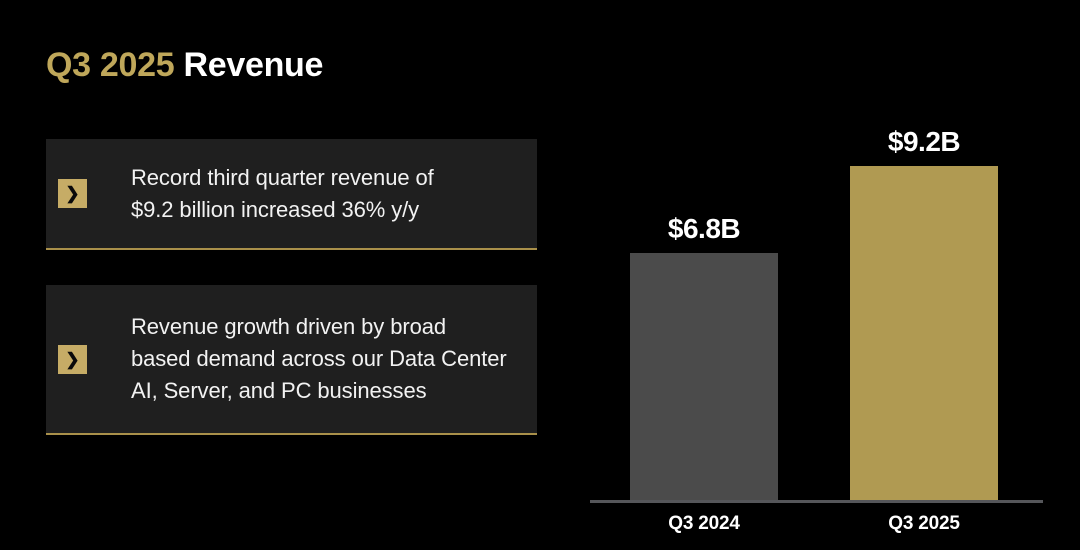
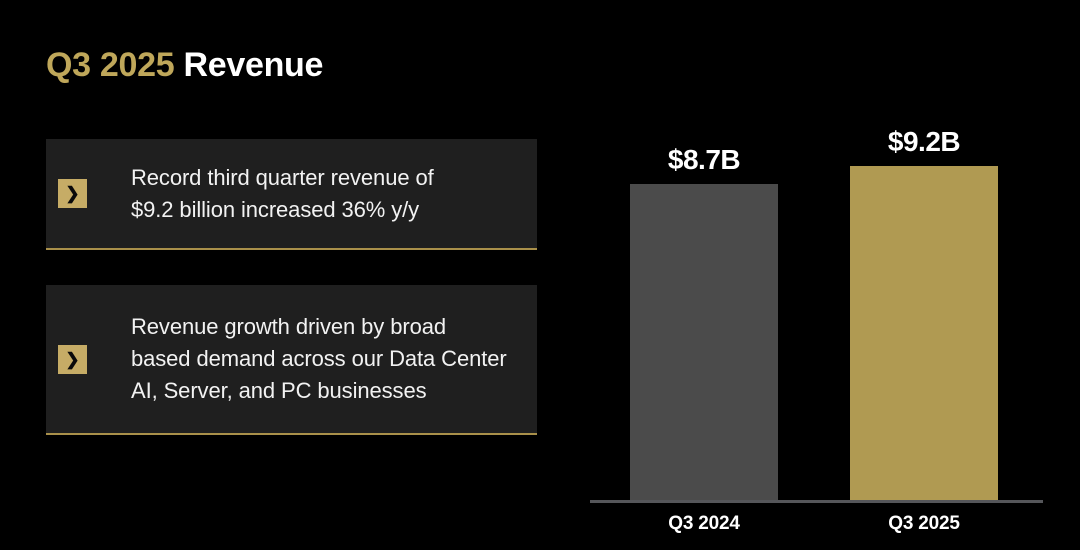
Q3 2024: $6.8B -> $8.7B
